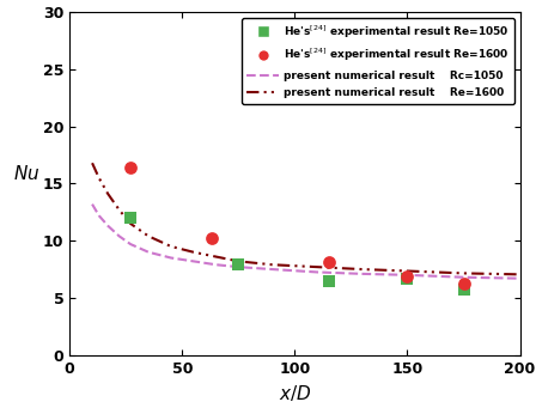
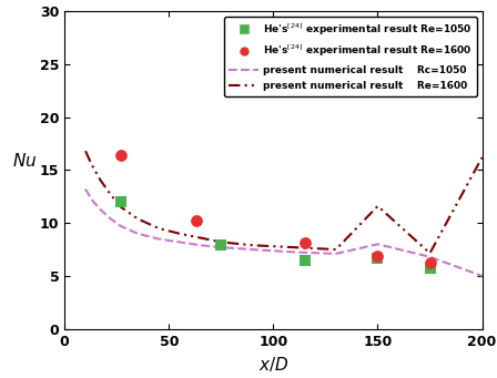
present numerical result Rc=1050/150: 7.0 -> 8.0
present numerical result Re=1600/150: 7.3 -> 11.6
present numerical result Rc=1050/200: 6.7 -> 5.0
present numerical result Re=1600/200: 7.0 -> 16.2
